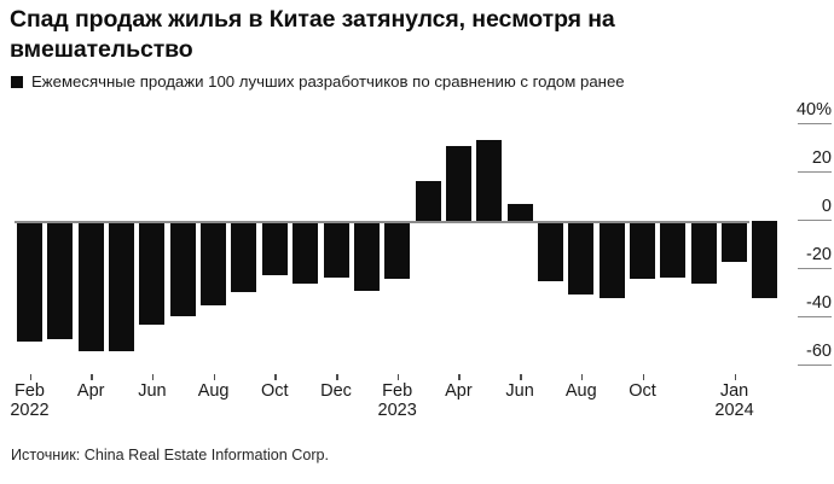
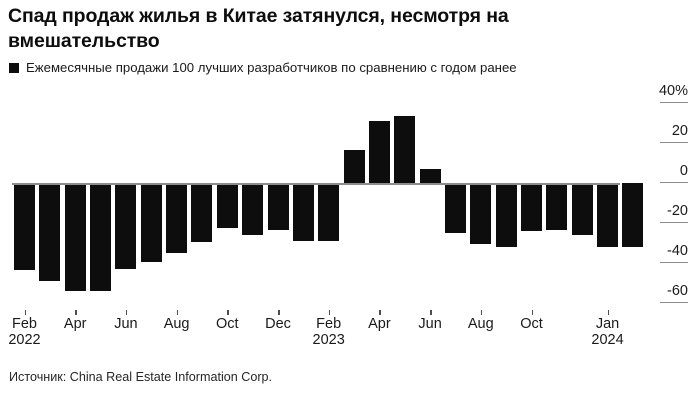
Feb 2022: -50% -> -44%
Feb 2023: -24% -> -29%
Jan 2024: -17% -> -32%
